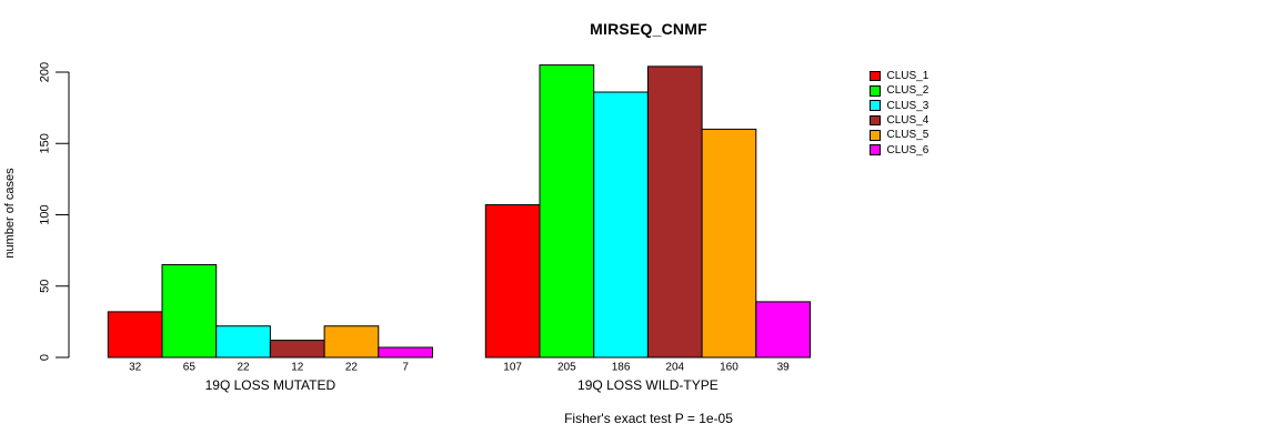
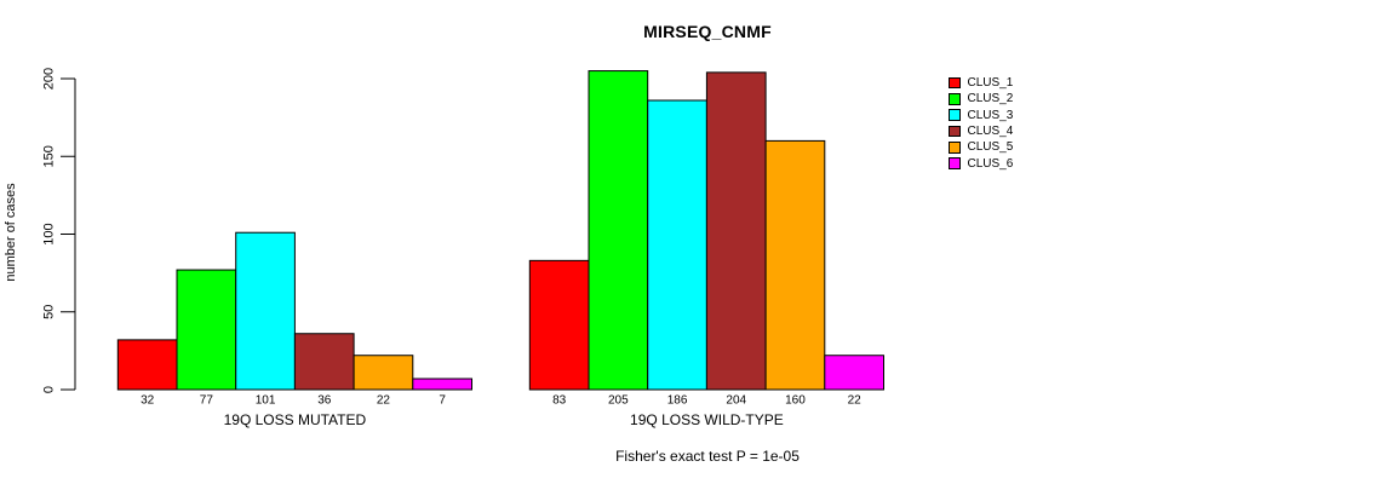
CLUS_2/19Q LOSS MUTATED: 65 -> 77
CLUS_3/19Q LOSS MUTATED: 22 -> 101
CLUS_4/19Q LOSS MUTATED: 12 -> 36
CLUS_1/19Q LOSS WILD-TYPE: 107 -> 83
CLUS_6/19Q LOSS WILD-TYPE: 39 -> 22
